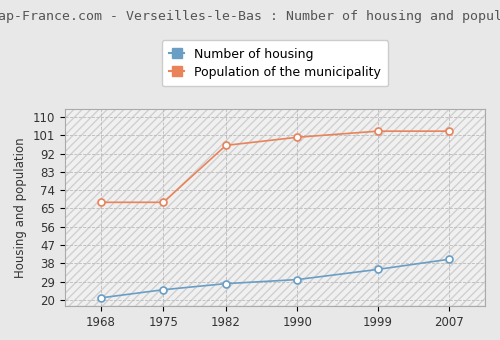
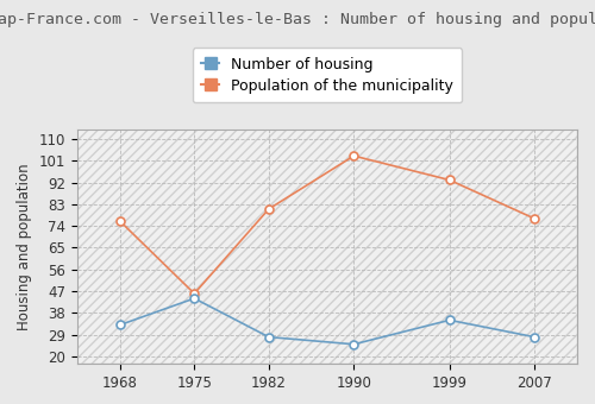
Number of housing/1968: 21 -> 33
Population of the municipality/1968: 68 -> 76
Number of housing/1975: 25 -> 44
Population of the municipality/1975: 68 -> 46
Population of the municipality/1982: 96 -> 81
Number of housing/1990: 30 -> 25
Population of the municipality/1990: 100 -> 103
Population of the municipality/1999: 103 -> 93
Number of housing/2007: 40 -> 28
Population of the municipality/2007: 103 -> 77
